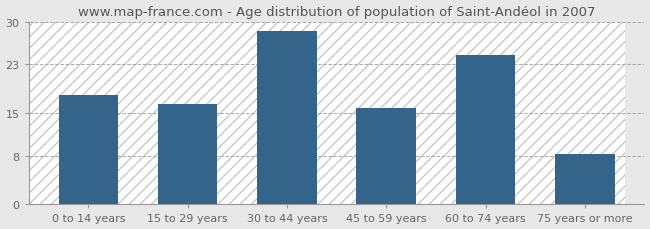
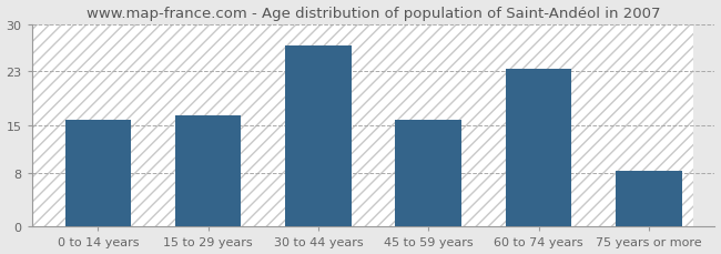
0 to 14 years: 18.0 -> 15.8
30 to 44 years: 28.5 -> 26.8
60 to 74 years: 24.5 -> 23.4
